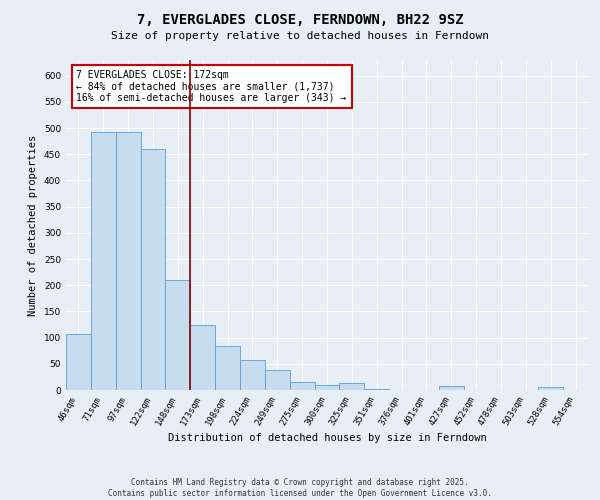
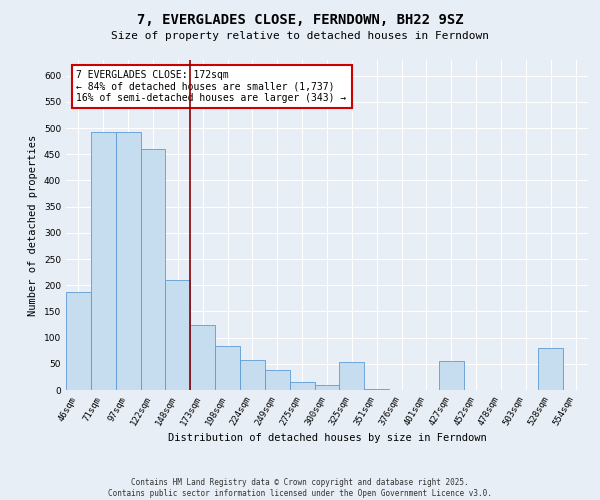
46sqm: 107 -> 188
325sqm: 13 -> 54
427sqm: 8 -> 56
528sqm: 6 -> 80
